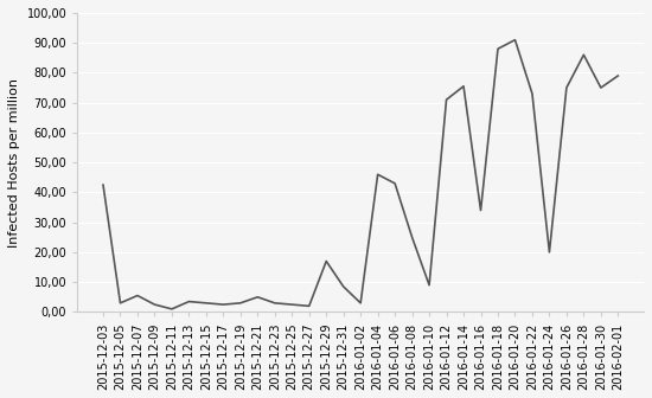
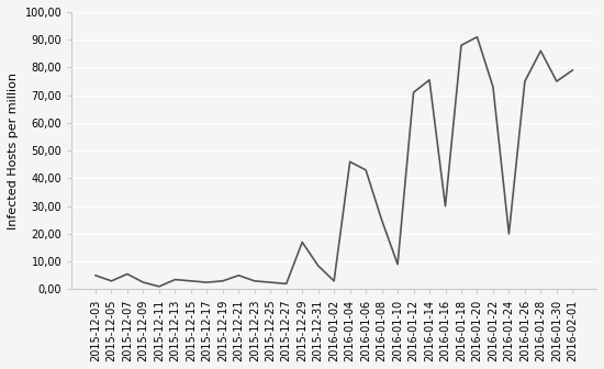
2015-12-03: 42,5 -> 5,0
2016-01-16: 34,0 -> 30,0
